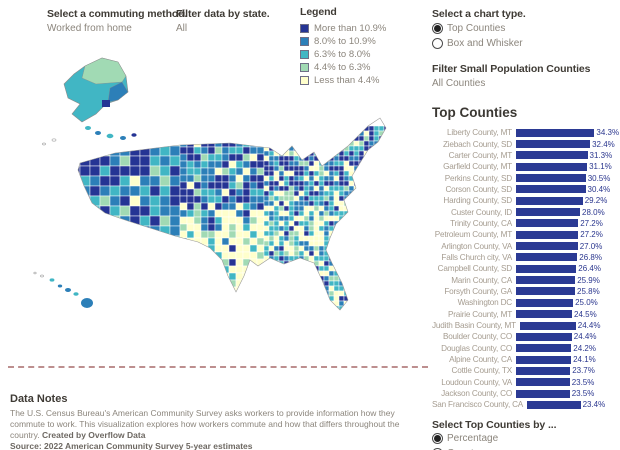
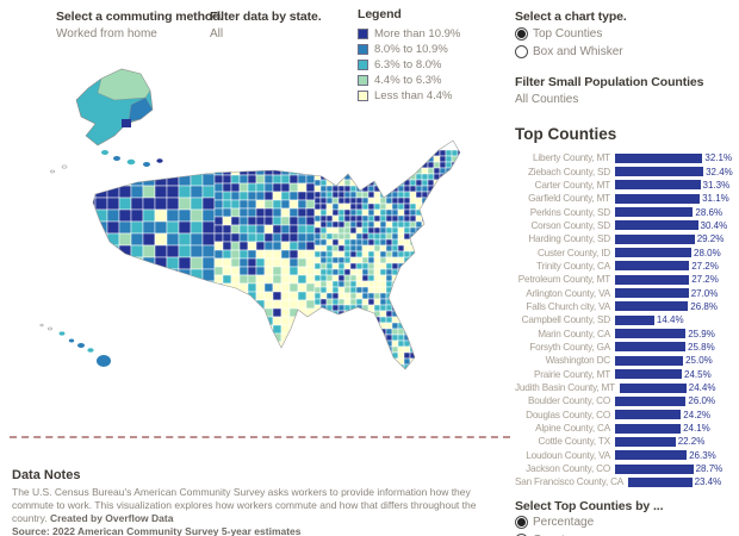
Liberty County, MT: 34.3% -> 32.1%
Perkins County, SD: 30.5% -> 28.6%
Campbell County, SD: 26.4% -> 14.4%
Boulder County, CO: 24.4% -> 26.0%
Cottle County, TX: 23.7% -> 22.2%
Loudoun County, VA: 23.5% -> 26.3%
Jackson County, CO: 23.5% -> 28.7%
